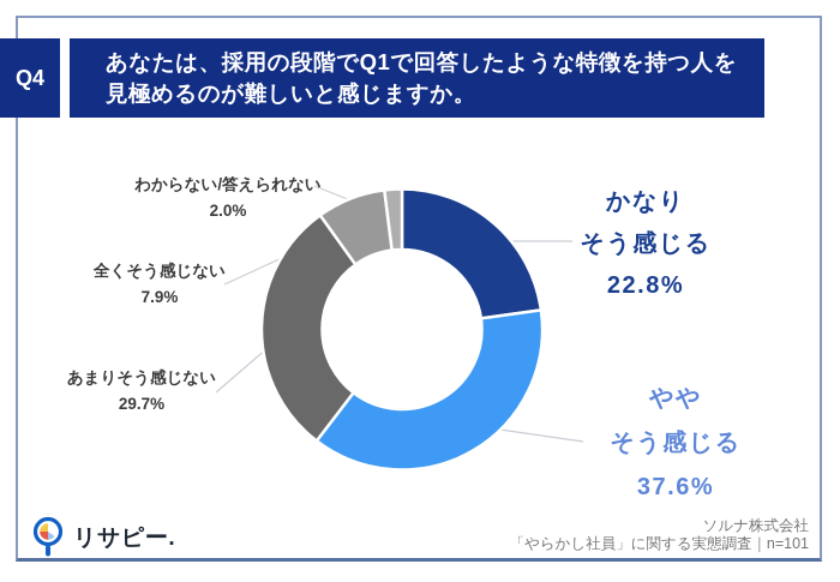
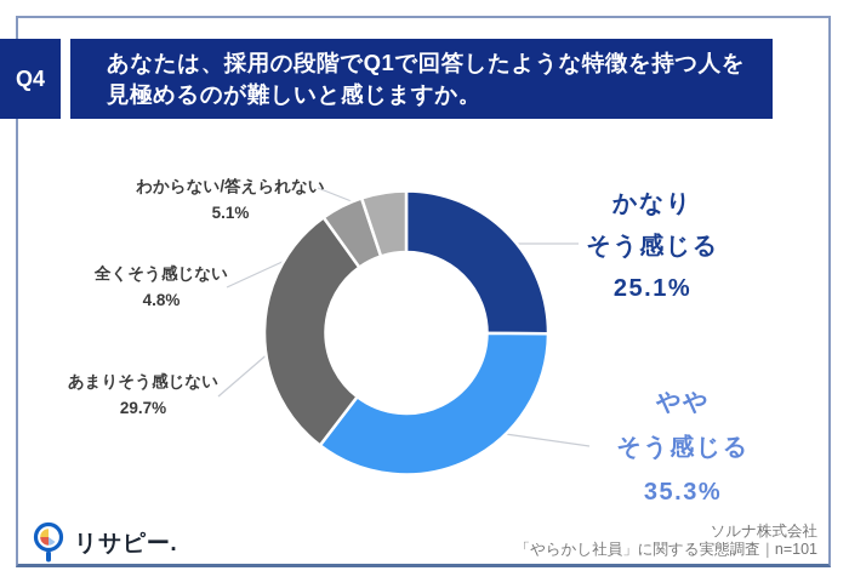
かなりそう感じる: 22.8% -> 25.1%
ややそう感じる: 37.6% -> 35.3%
全くそう感じない: 7.9% -> 4.8%
わからない/答えられない: 2.0% -> 5.1%
